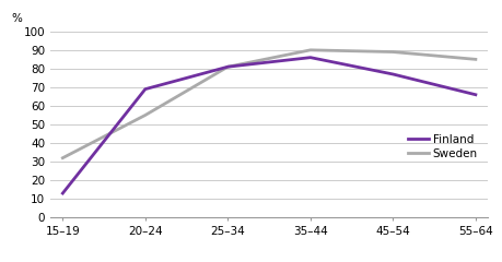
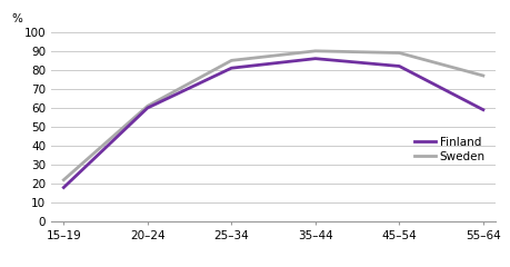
Finland/15–19: 13 -> 18
Sweden/15–19: 32 -> 22
Finland/20–24: 69 -> 60
Sweden/20–24: 55 -> 61
Sweden/25–34: 81 -> 85
Finland/45–54: 77 -> 82
Finland/55–64: 66 -> 59
Sweden/55–64: 85 -> 77
